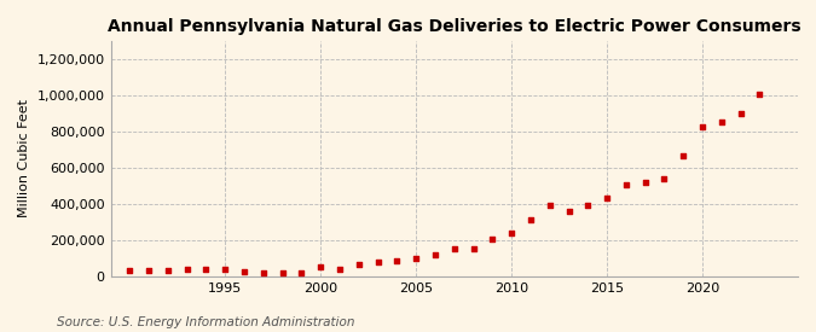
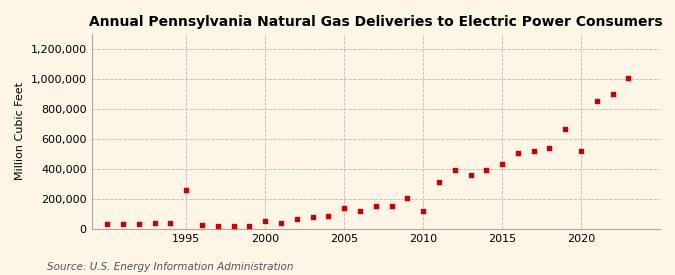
1995: 40,000 -> 260,000
2005: 100,000 -> 140,000
2010: 240,000 -> 120,000
2020: 830,000 -> 520,000
